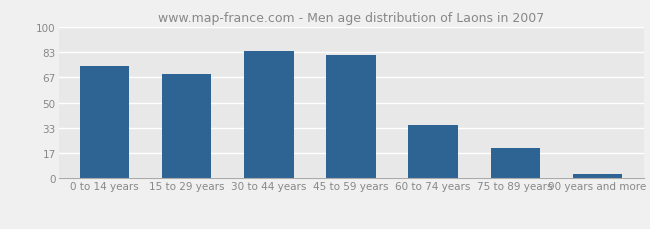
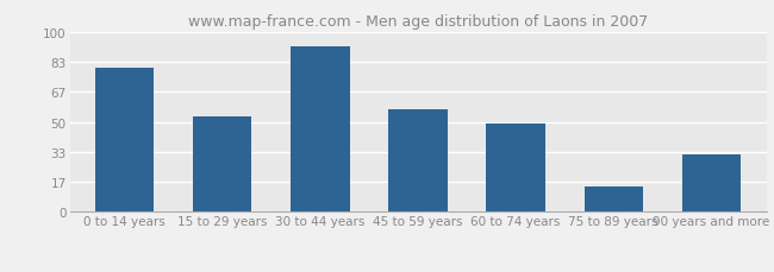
0 to 14 years: 74 -> 80
15 to 29 years: 69 -> 53
30 to 44 years: 84 -> 92
45 to 59 years: 81 -> 57
60 to 74 years: 35 -> 49
75 to 89 years: 20 -> 14
90 years and more: 3 -> 32
